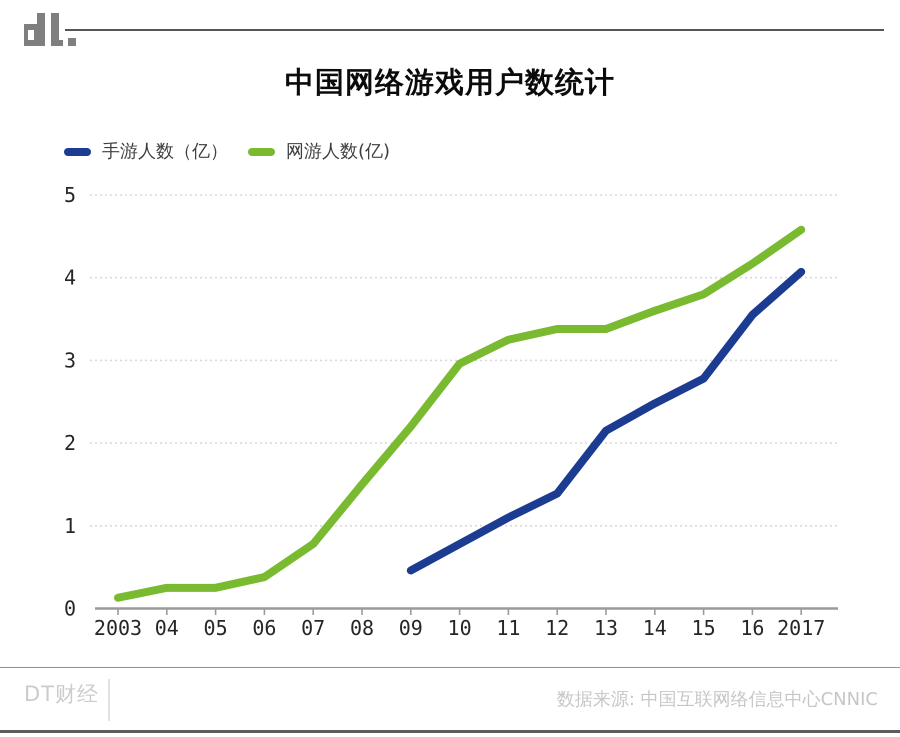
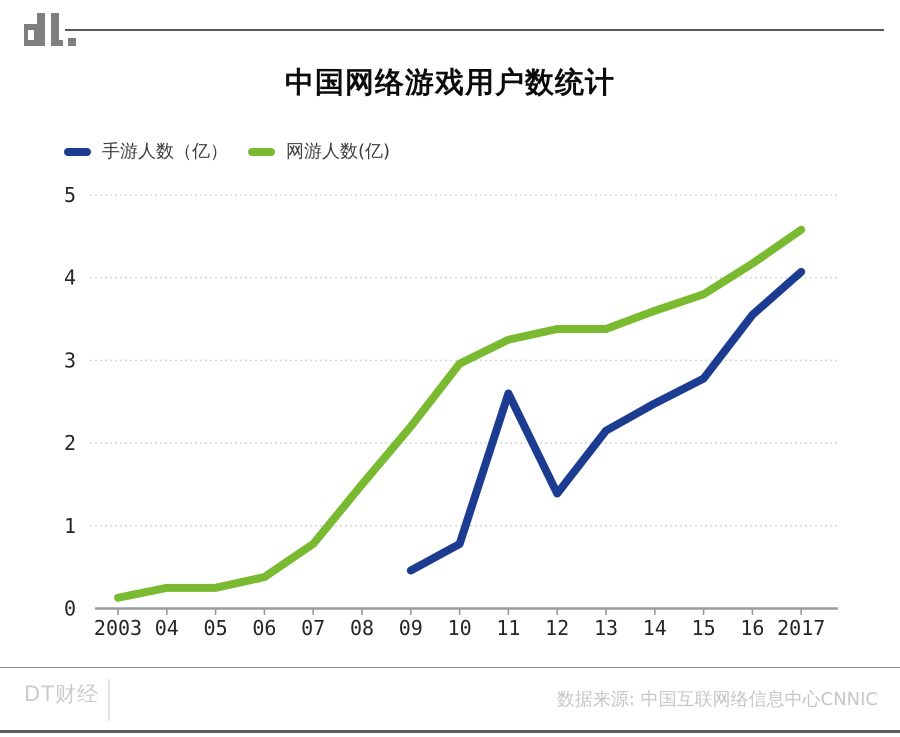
手游人数（亿）/11: 1.1 -> 2.6
